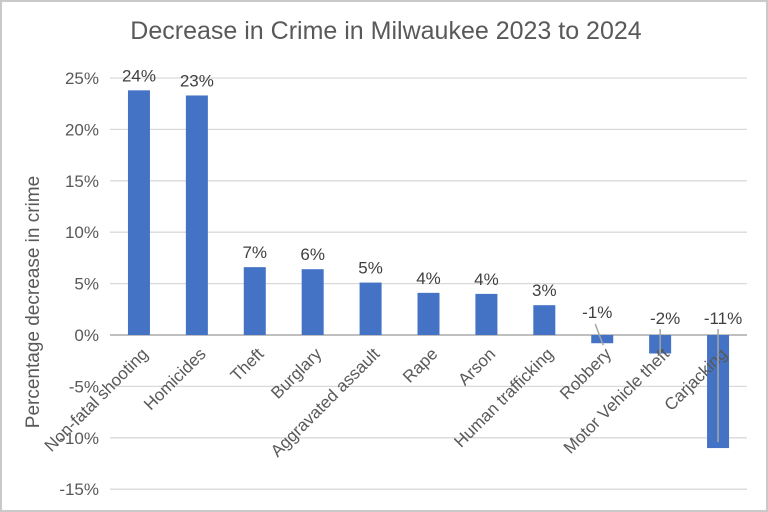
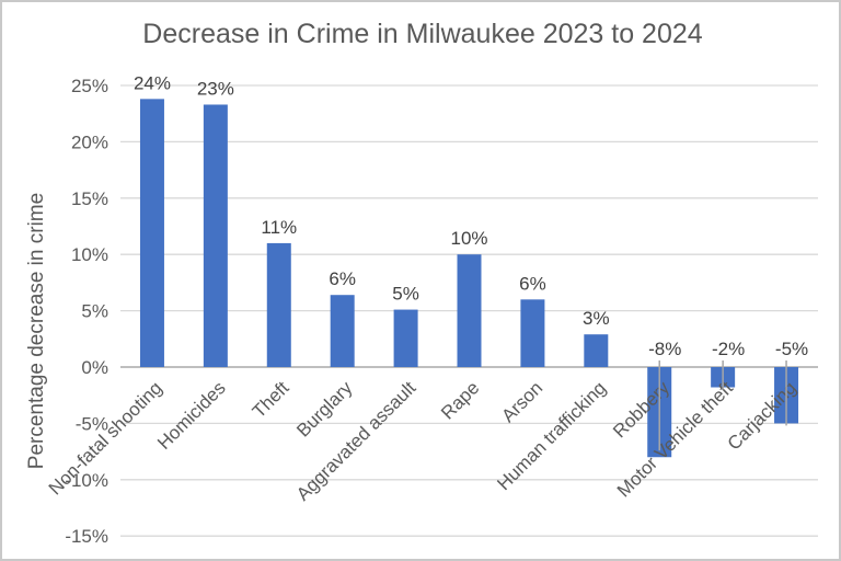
Theft: 7% -> 11%
Rape: 4% -> 10%
Arson: 4% -> 6%
Robbery: -1% -> -8%
Carjacking: -11% -> -5%
